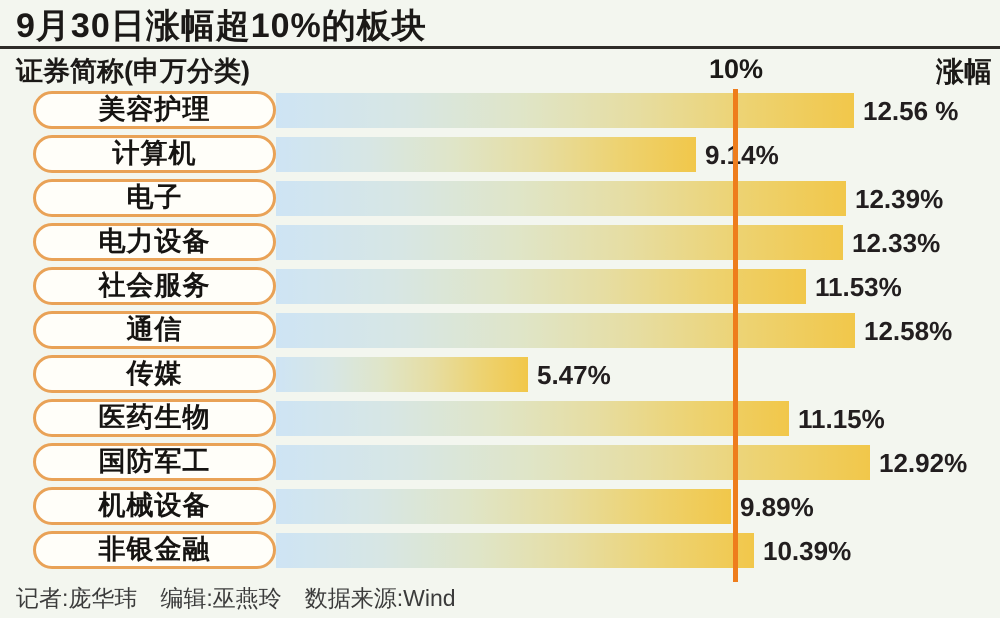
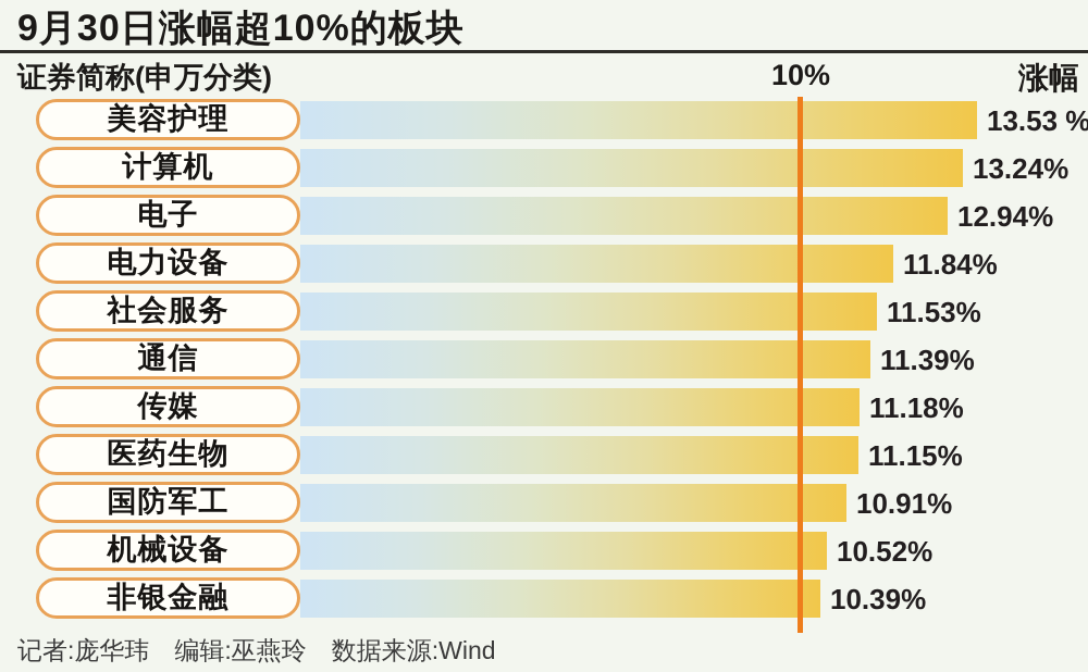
美容护理: 12.56 -> 13.53
计算机: 9.14% -> 13.24%
电子: 12.39% -> 12.94%
电力设备: 12.33% -> 11.84%
通信: 12.58% -> 11.39%
传媒: 5.47% -> 11.18%
国防军工: 12.92% -> 10.91%
机械设备: 9.89% -> 10.52%
